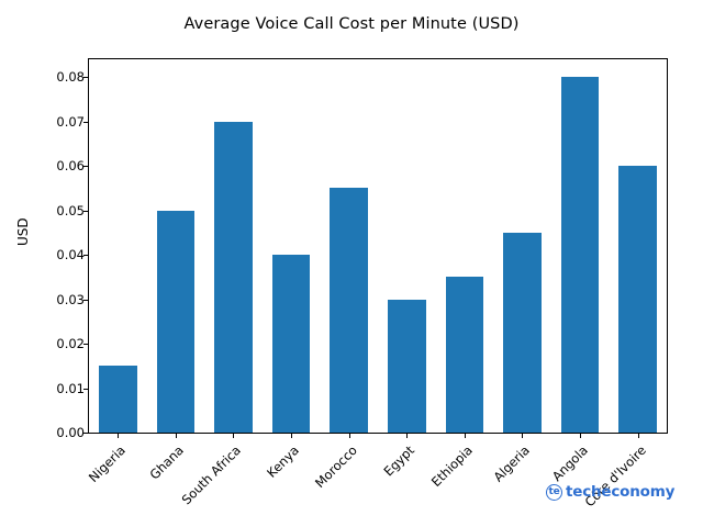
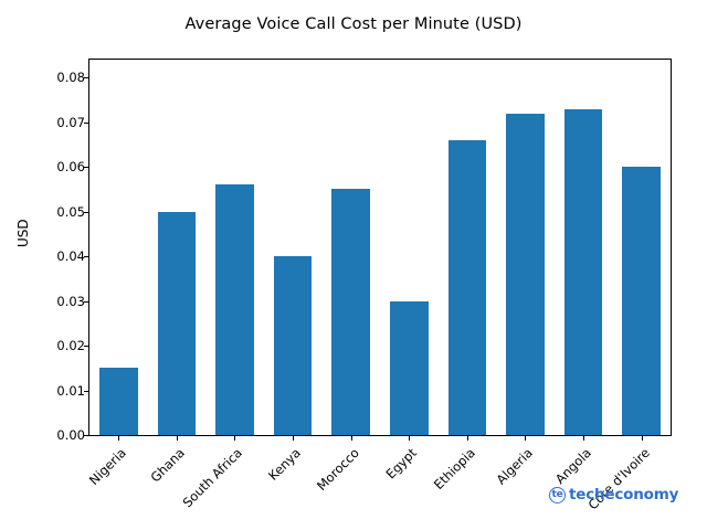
South Africa: 0.070 -> 0.056
Ethiopia: 0.035 -> 0.066
Algeria: 0.045 -> 0.072
Angola: 0.080 -> 0.073
